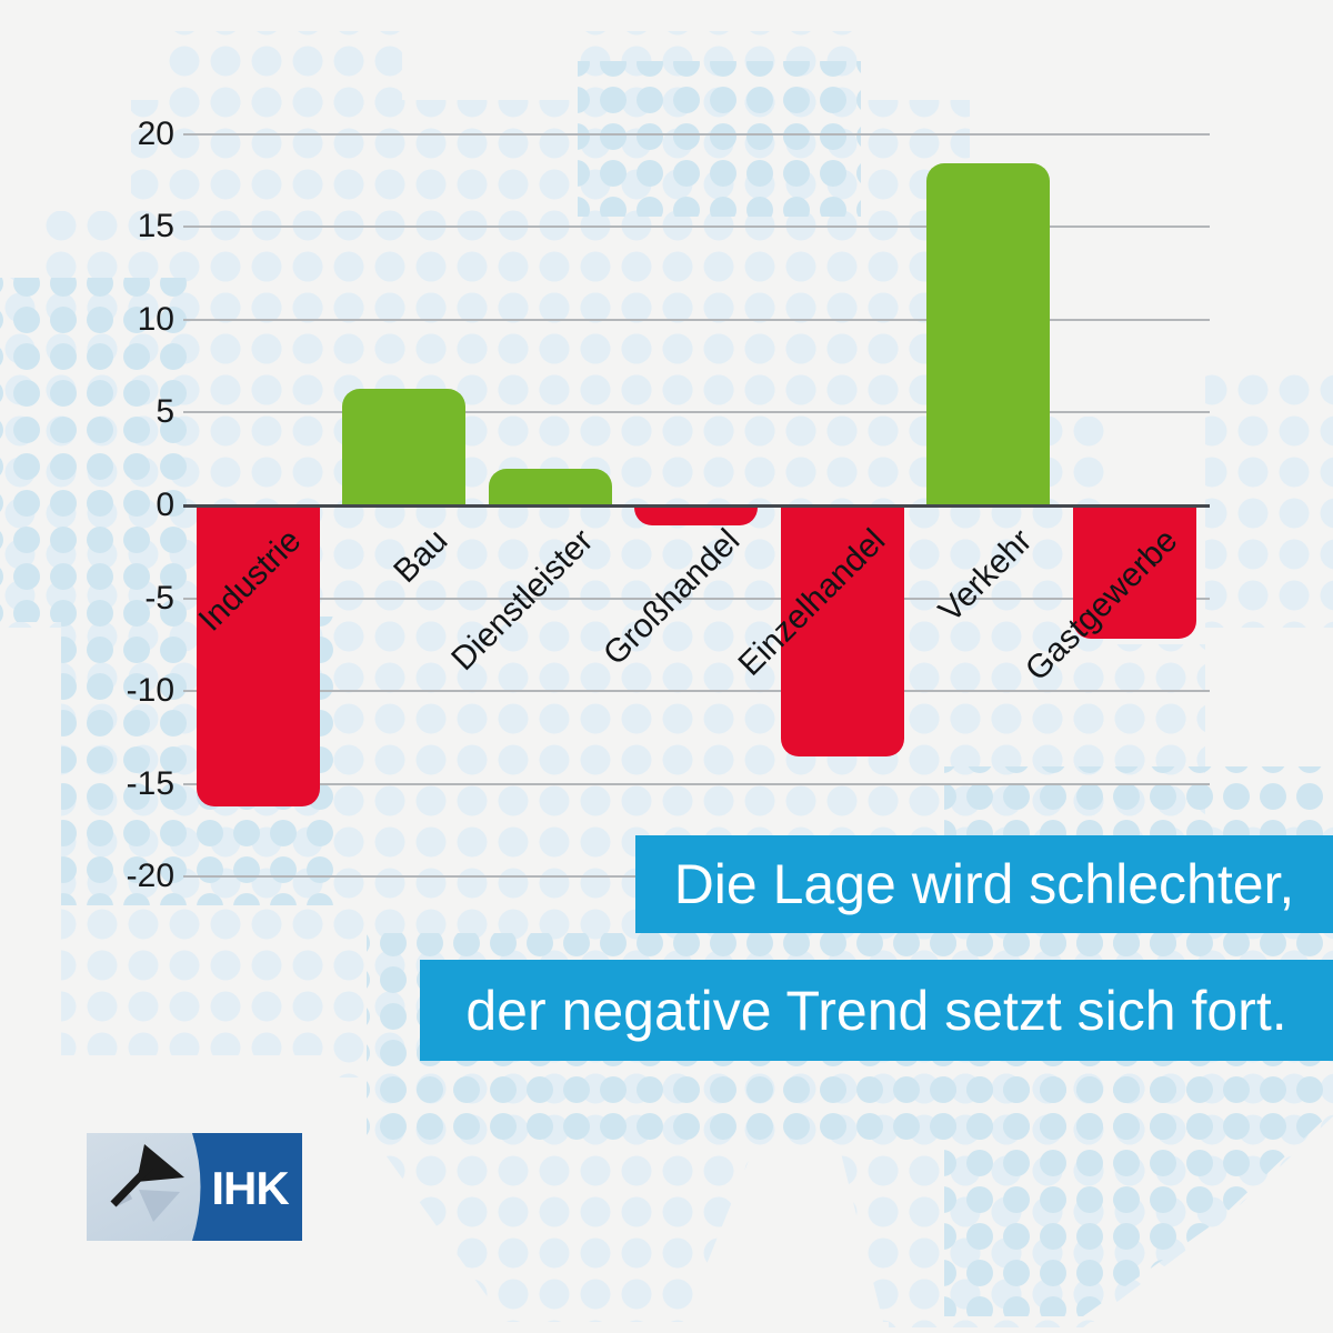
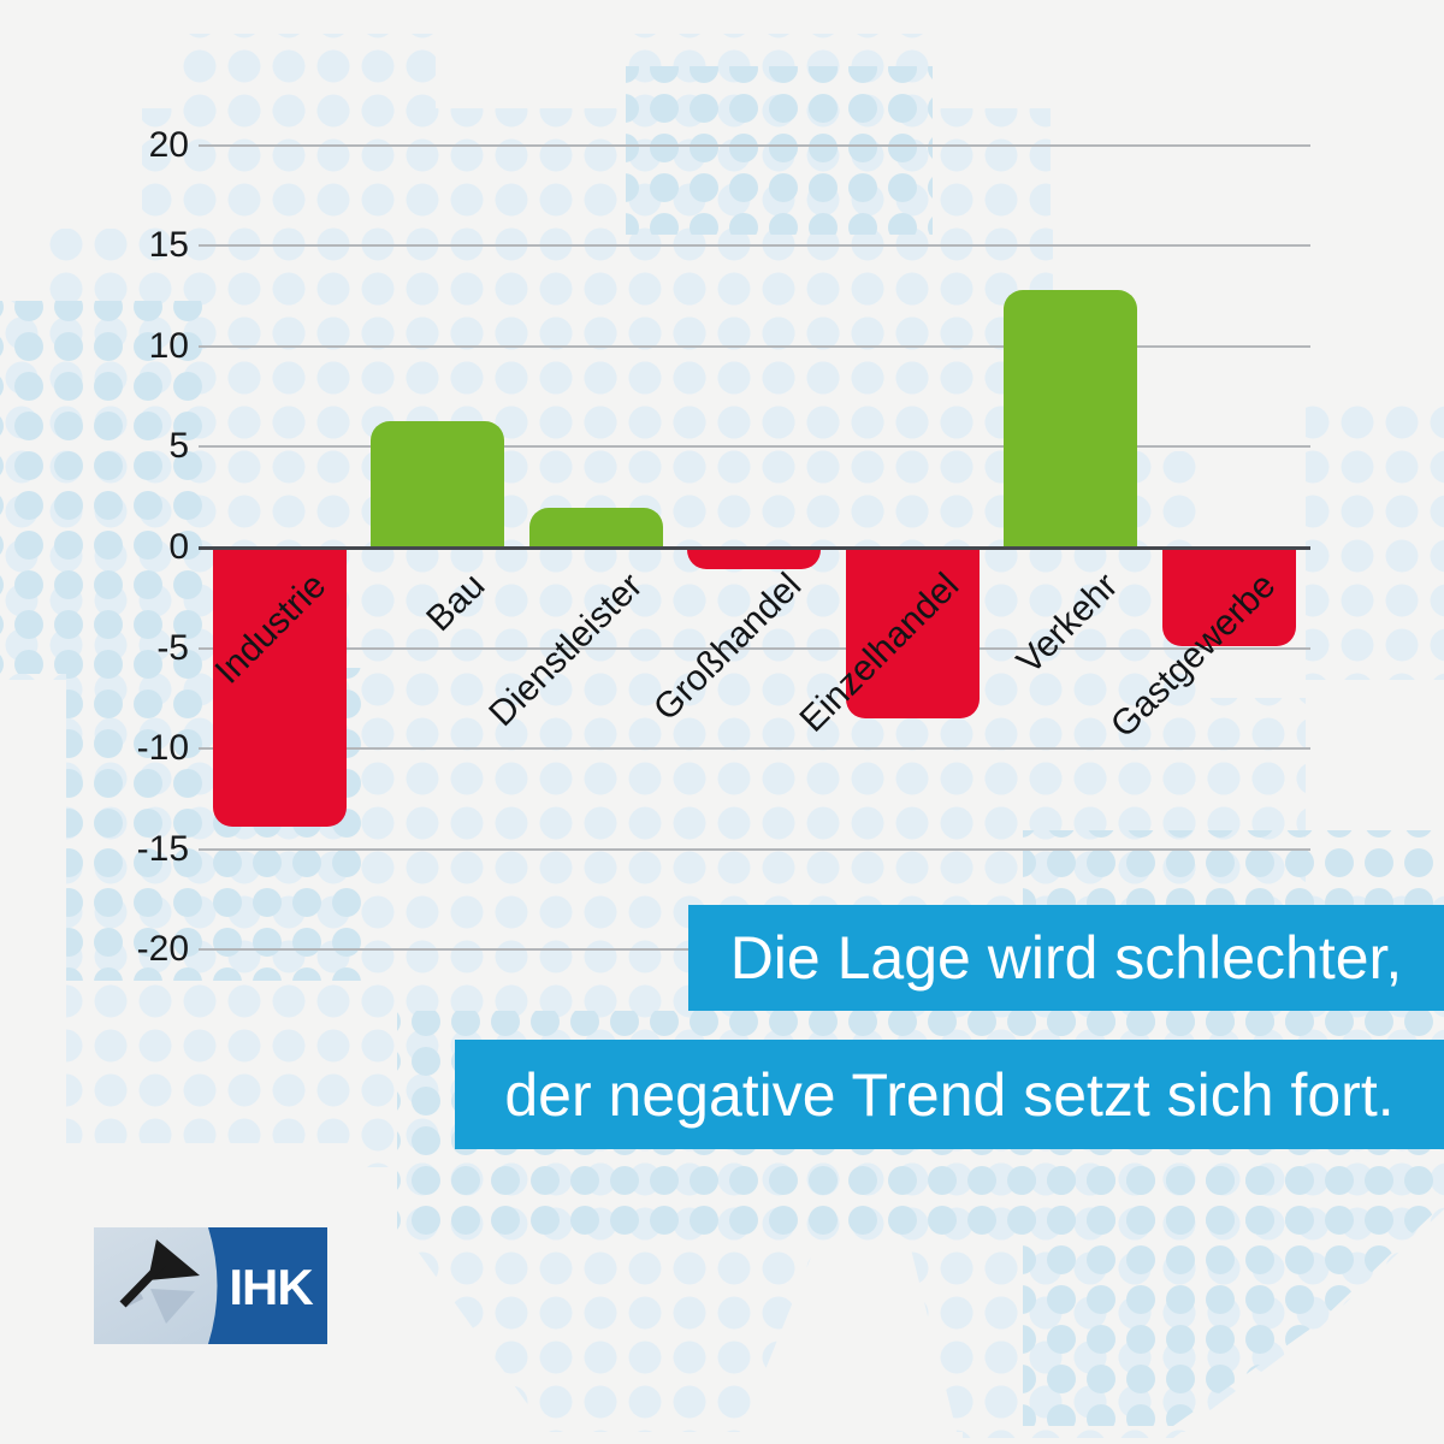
Industrie: -16.2 -> -13.9
Einzelhandel: -13.5 -> -8.5
Verkehr: 18.4 -> 12.8
Gastgewerbe: -7.2 -> -4.9
